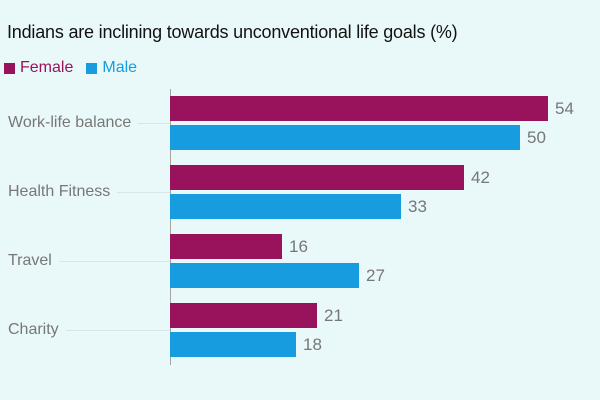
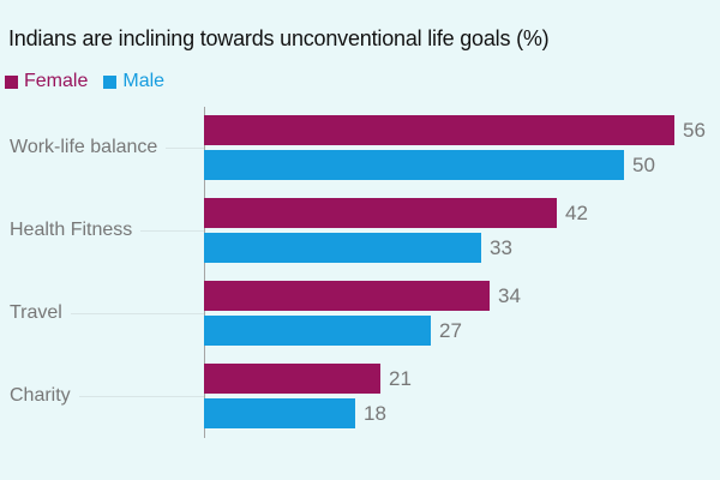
Female/Work-life balance: 54 -> 56
Female/Travel: 16 -> 34
